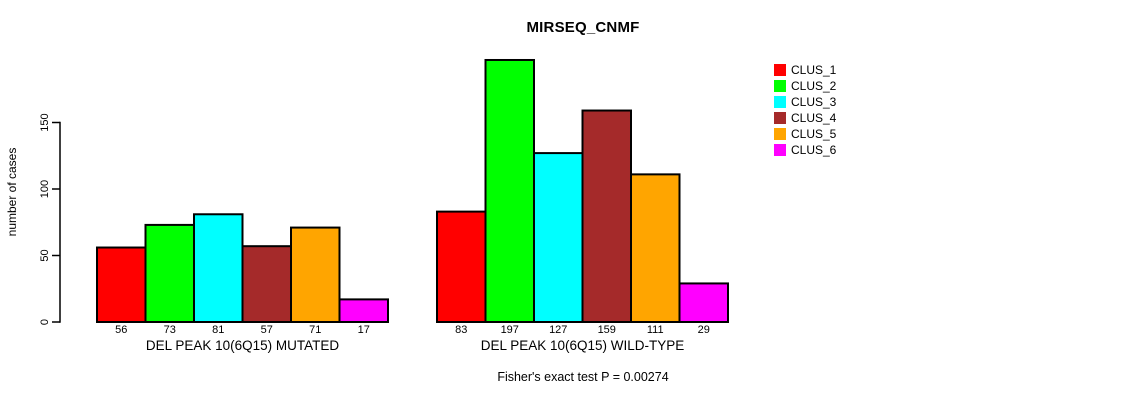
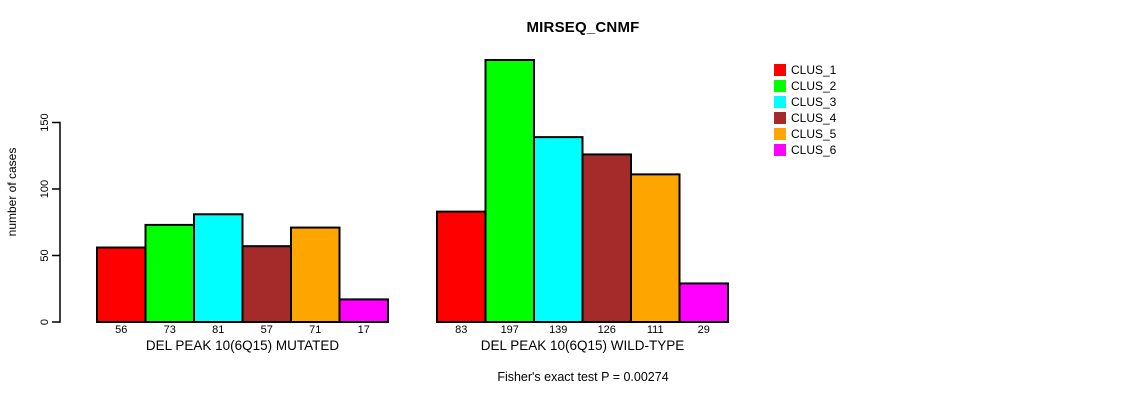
CLUS_3/DEL PEAK 10(6Q15) WILD-TYPE: 127 -> 139
CLUS_4/DEL PEAK 10(6Q15) WILD-TYPE: 159 -> 126
